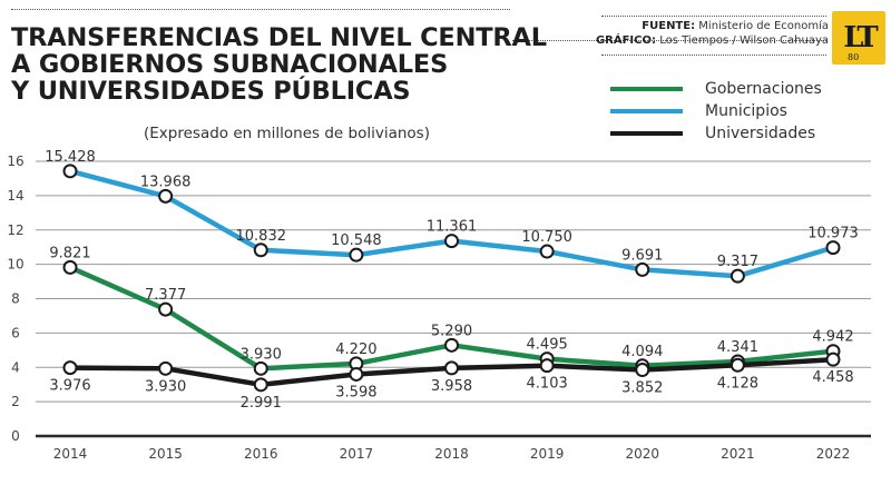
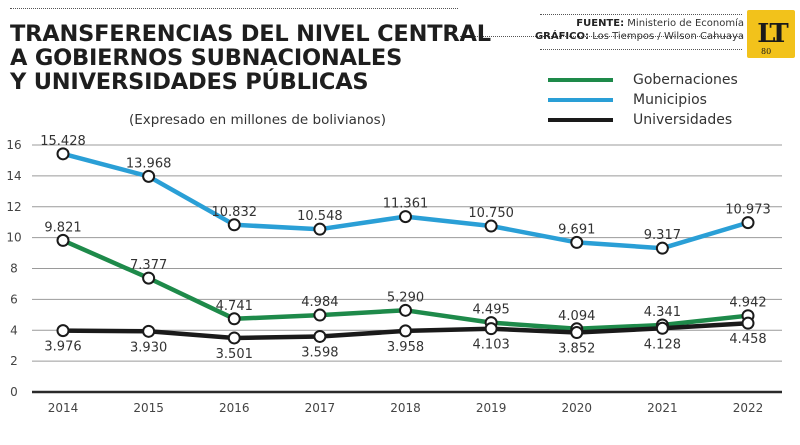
Gobernaciones/2016: 3.930 -> 4.741
Universidades/2016: 2.991 -> 3.501
Gobernaciones/2017: 4.220 -> 4.984
